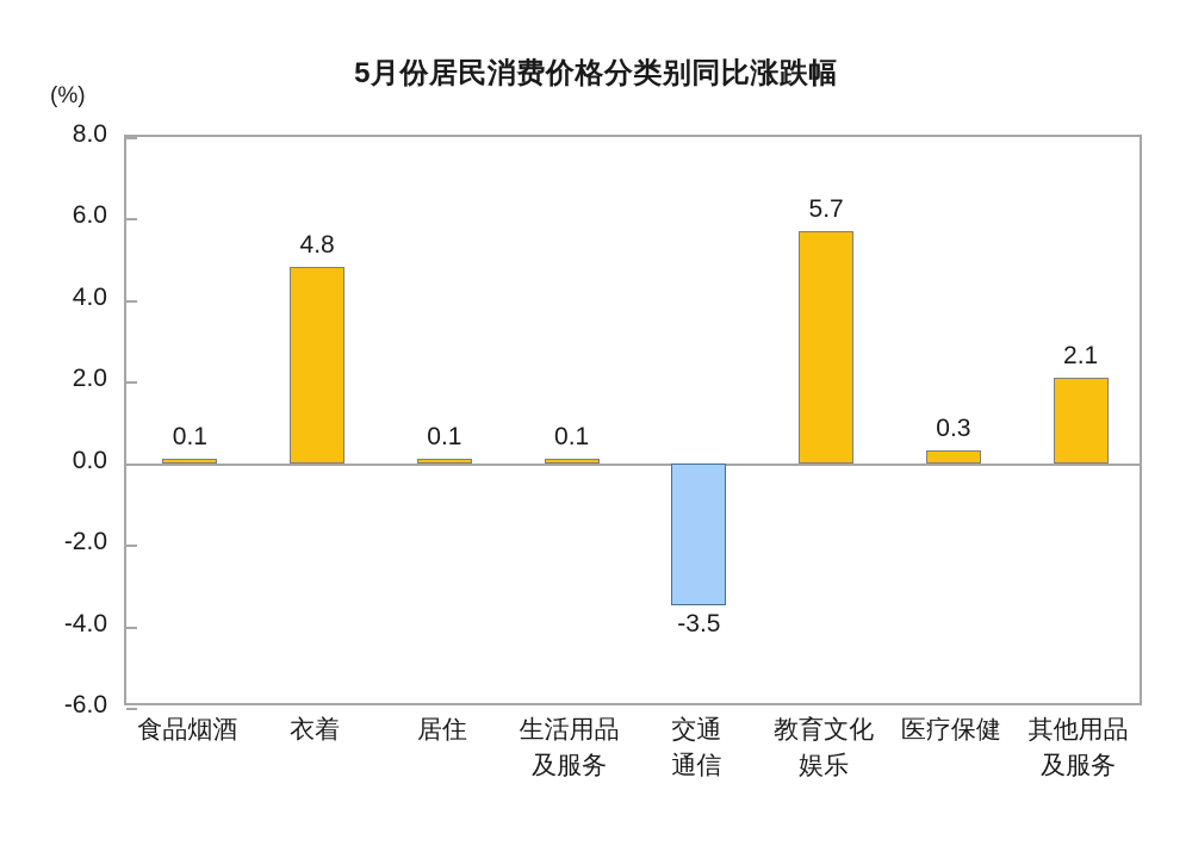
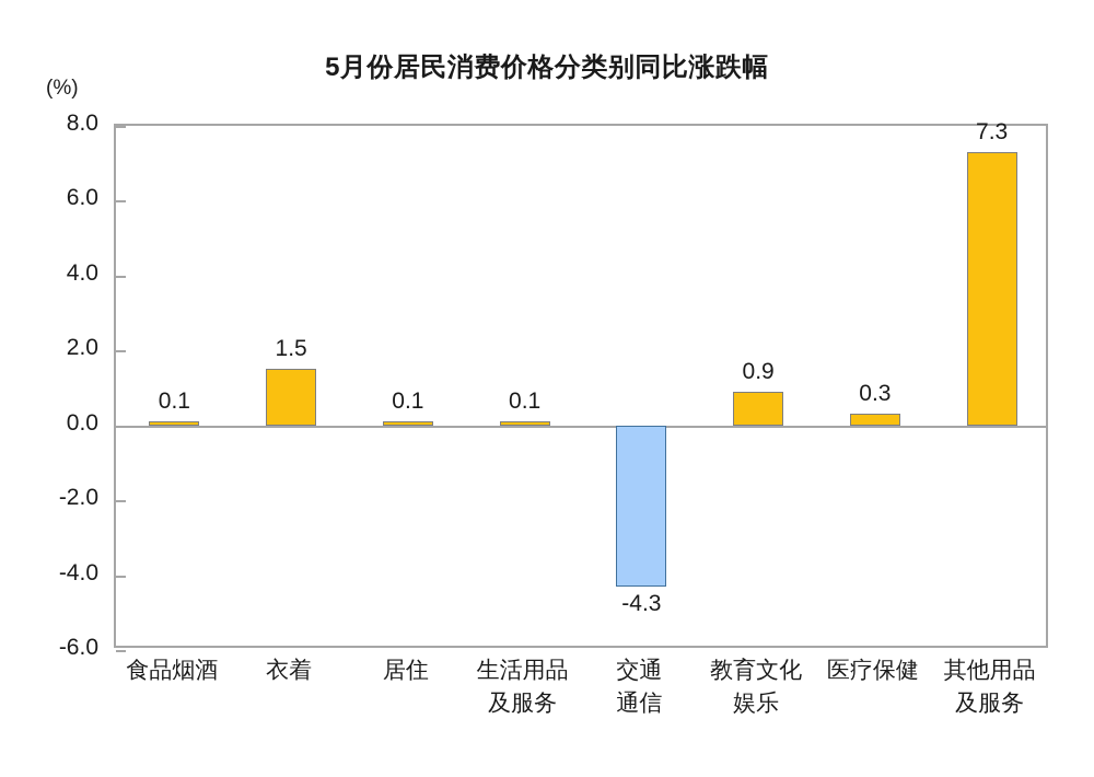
衣着: 4.8 -> 1.5
交通通信: -3.5 -> -4.3
教育文化娱乐: 5.7 -> 0.9
其他用品及服务: 2.1 -> 7.3
